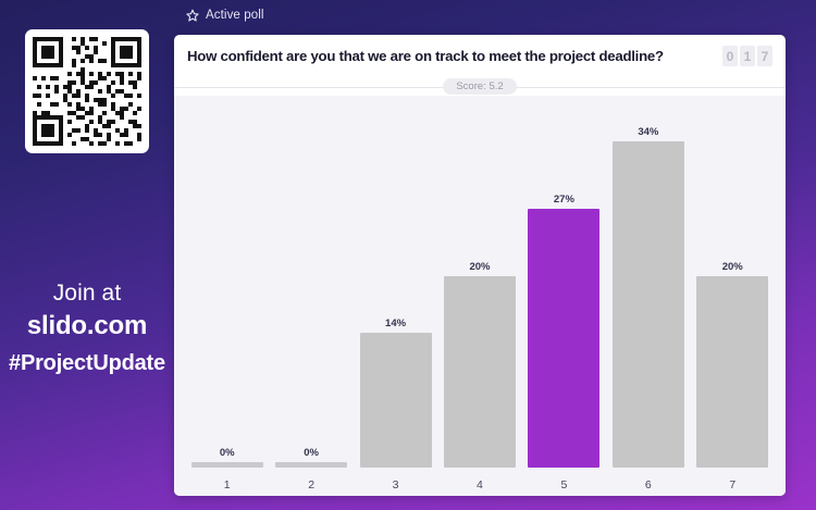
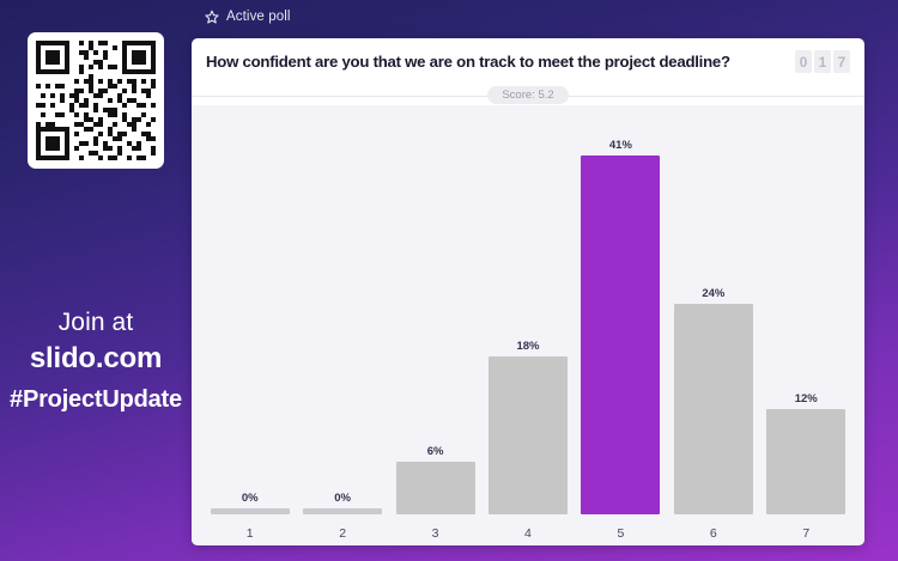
3: 14% -> 6%
4: 20% -> 18%
5: 27% -> 41%
6: 34% -> 24%
7: 20% -> 12%
